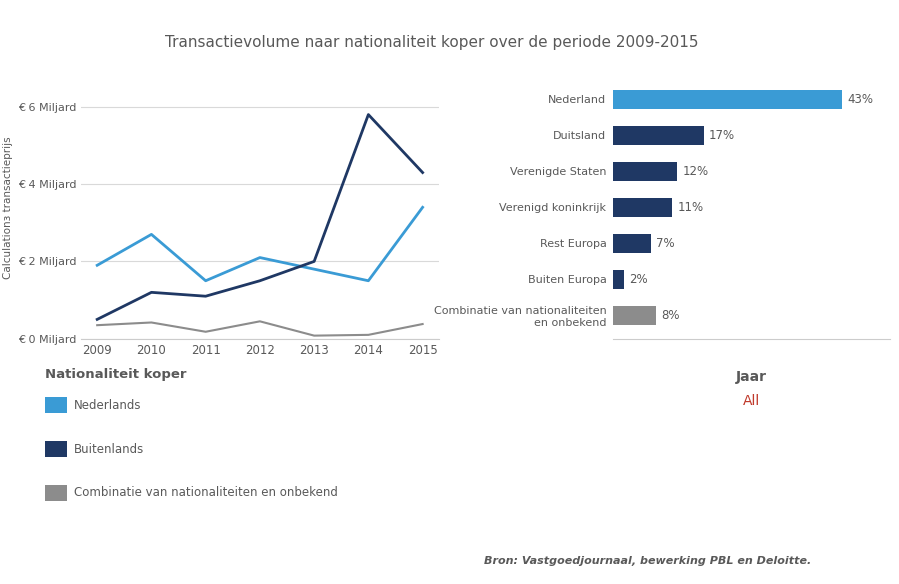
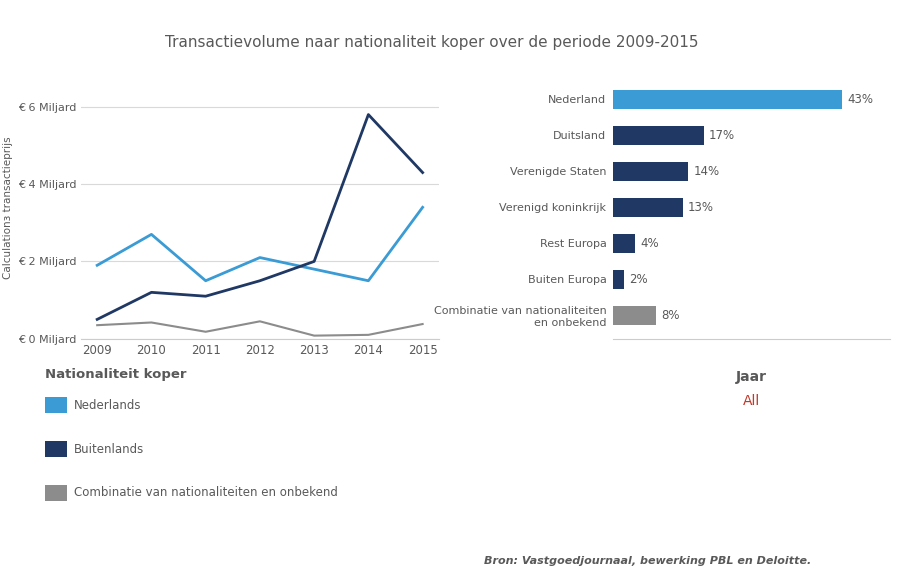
Verenigde Staten: 12% -> 14%
Verenigd koninkrijk: 11% -> 13%
Rest Europa: 7% -> 4%
